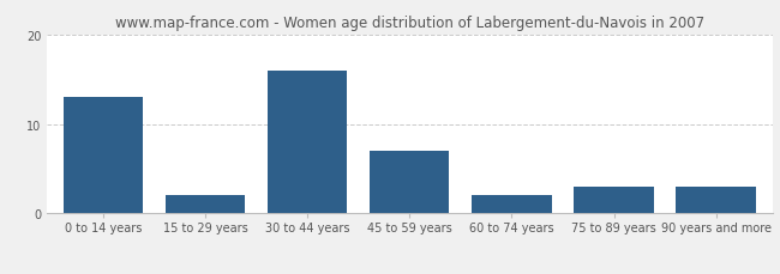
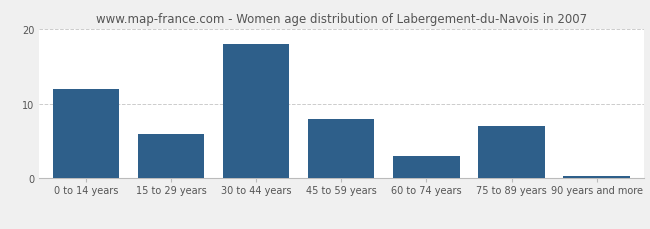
0 to 14 years: 13.0 -> 12.0
15 to 29 years: 2.0 -> 6.0
30 to 44 years: 16.0 -> 18.0
45 to 59 years: 7.0 -> 8.0
60 to 74 years: 2.0 -> 3.0
75 to 89 years: 3.0 -> 7.0
90 years and more: 3.0 -> 0.3
